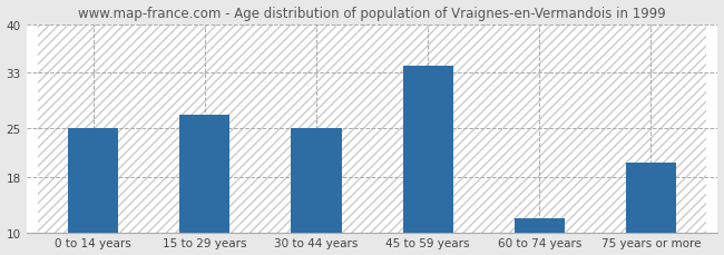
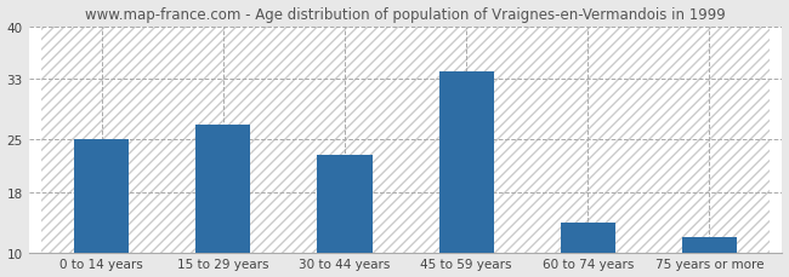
30 to 44 years: 25 -> 23
60 to 74 years: 12 -> 14
75 years or more: 20 -> 12
